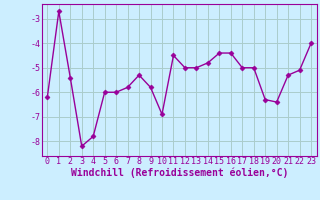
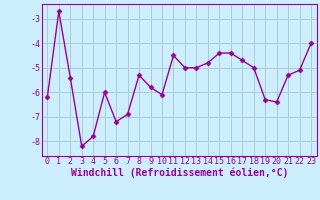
6: -6.0 -> -7.2
7: -5.8 -> -6.9
10: -6.9 -> -6.1
17: -5.0 -> -4.7
